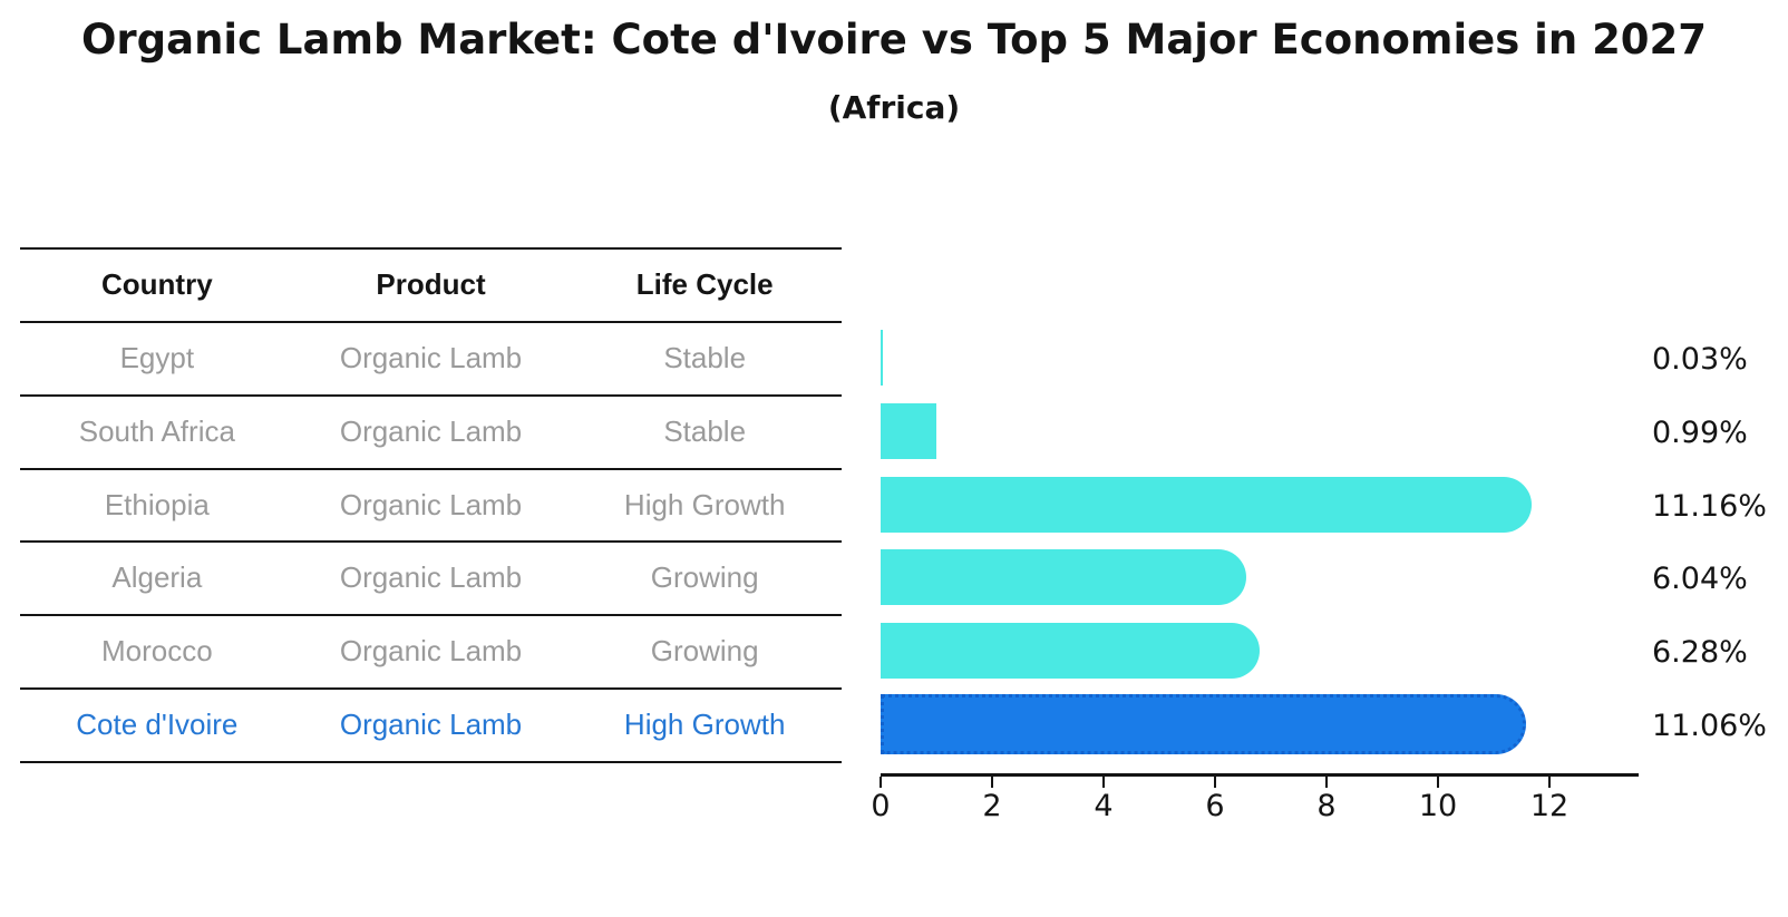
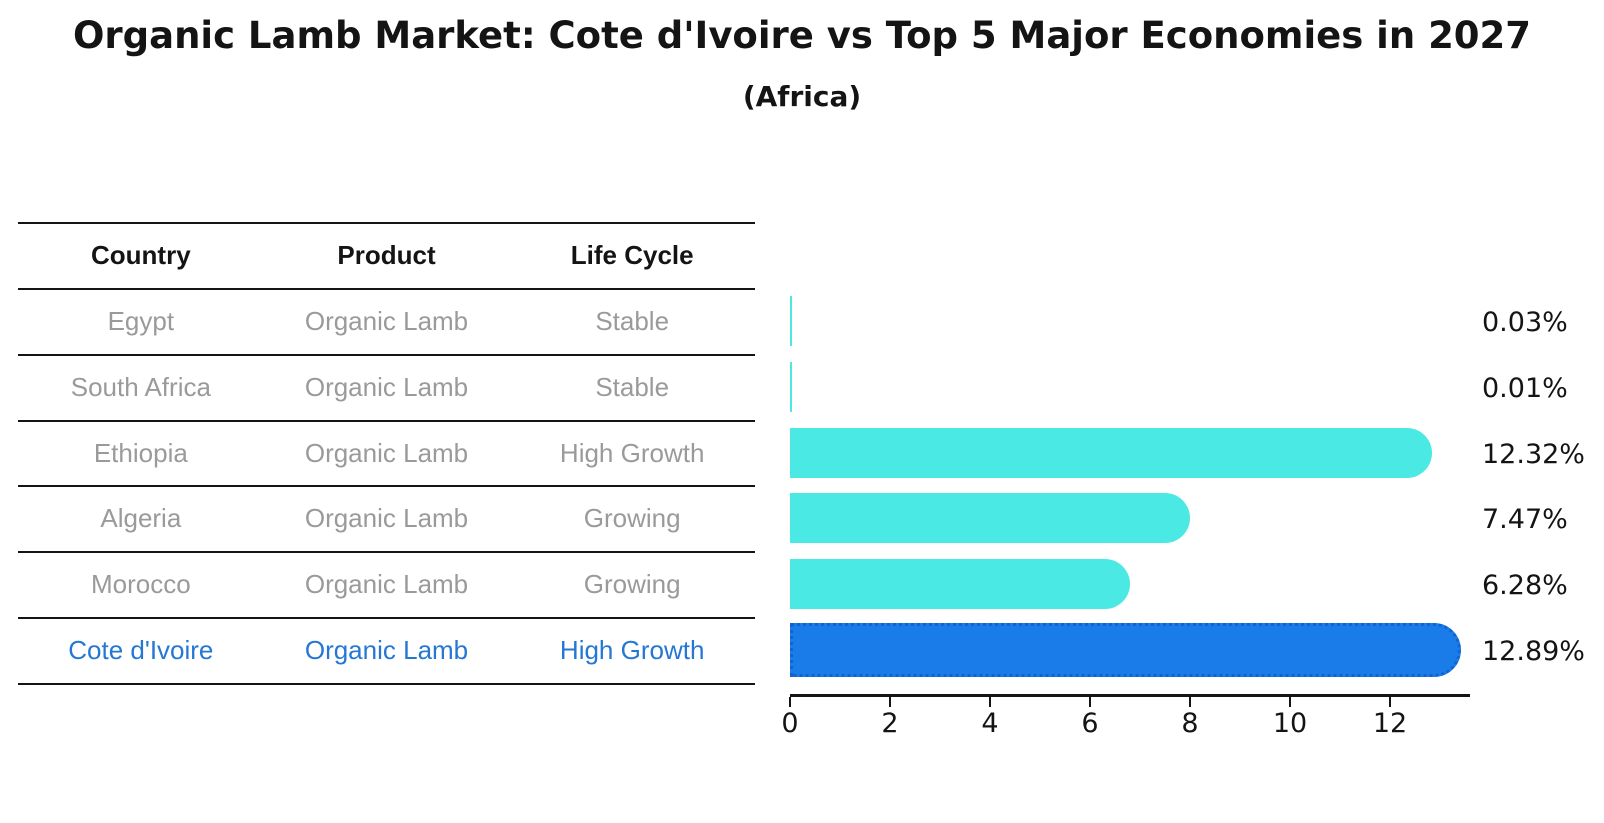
South Africa: 0.99% -> 0.01%
Ethiopia: 11.16% -> 12.32%
Algeria: 6.04% -> 7.47%
Cote d'Ivoire: 11.06% -> 12.89%
